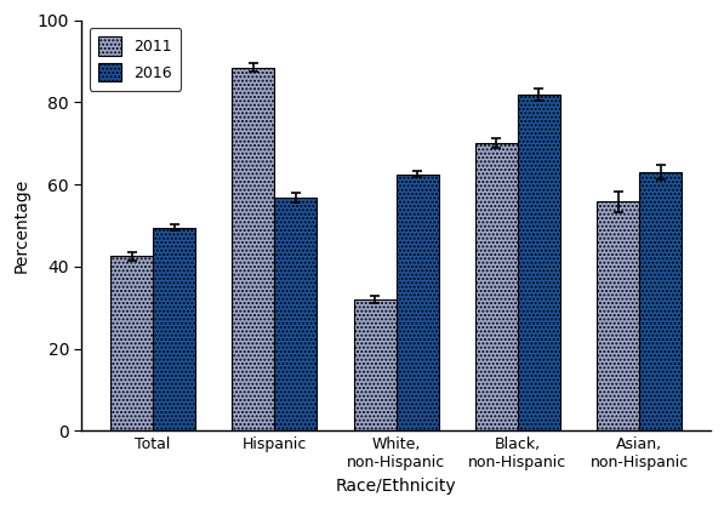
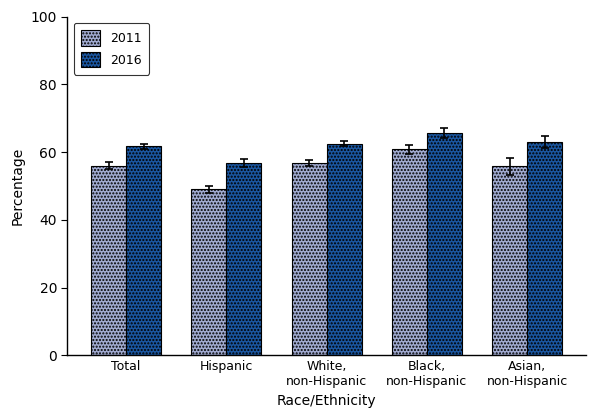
2011/Total: 42.5 -> 56.0
2016/Total: 49.5 -> 61.7
2011/Hispanic: 88.5 -> 49.0
2011/White, non-Hispanic: 32.0 -> 56.8
2011/Black, non-Hispanic: 70.0 -> 60.8
2016/Black, non-Hispanic: 82.0 -> 65.6
